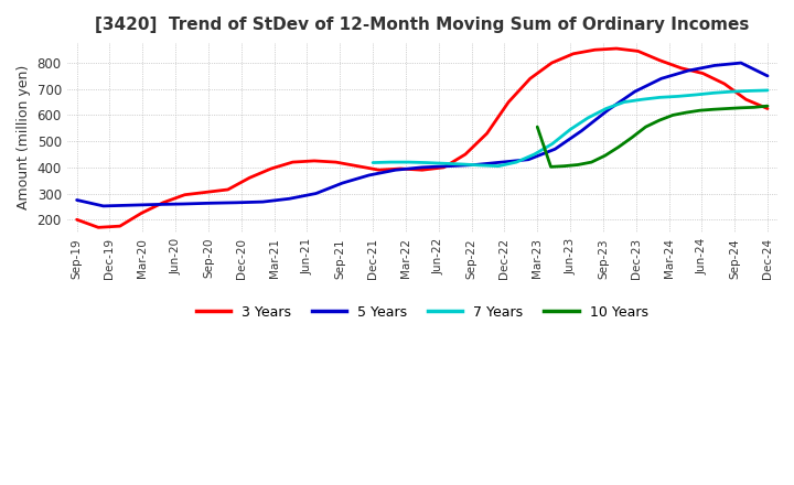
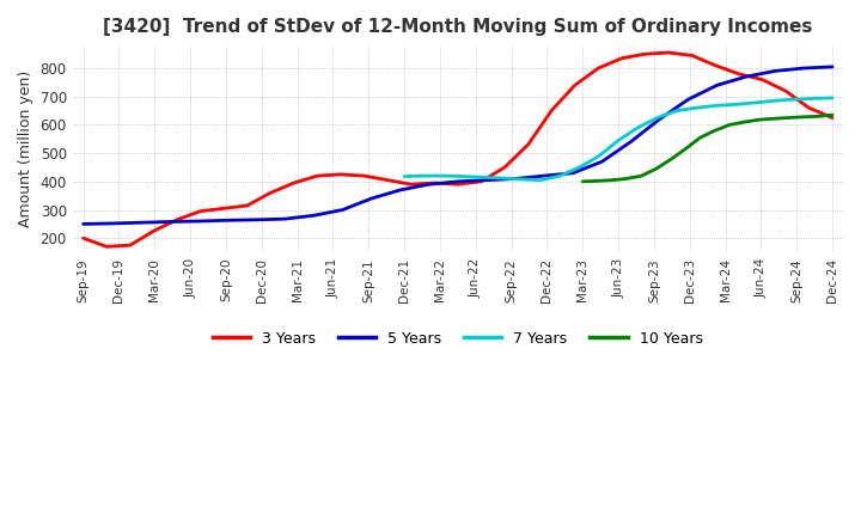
5 Years/Sep-19: 275 -> 250
10 Years/Mar-23: 555 -> 400
5 Years/Dec-24: 750 -> 805
